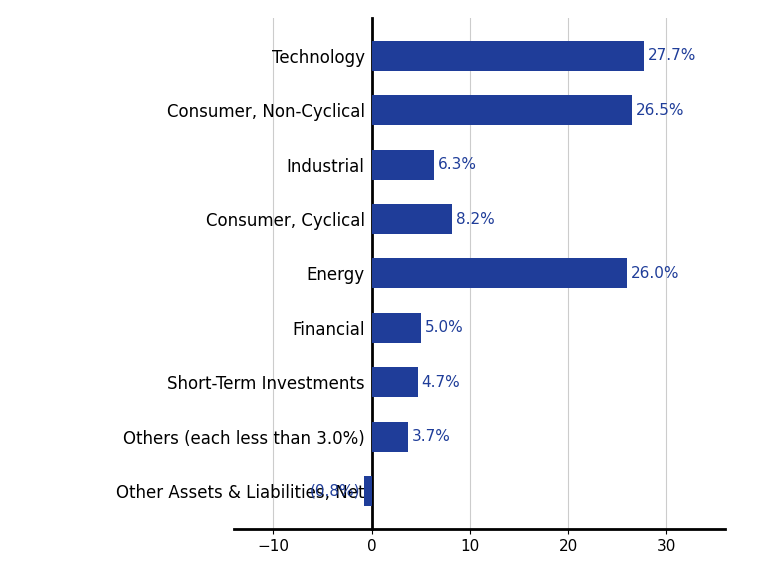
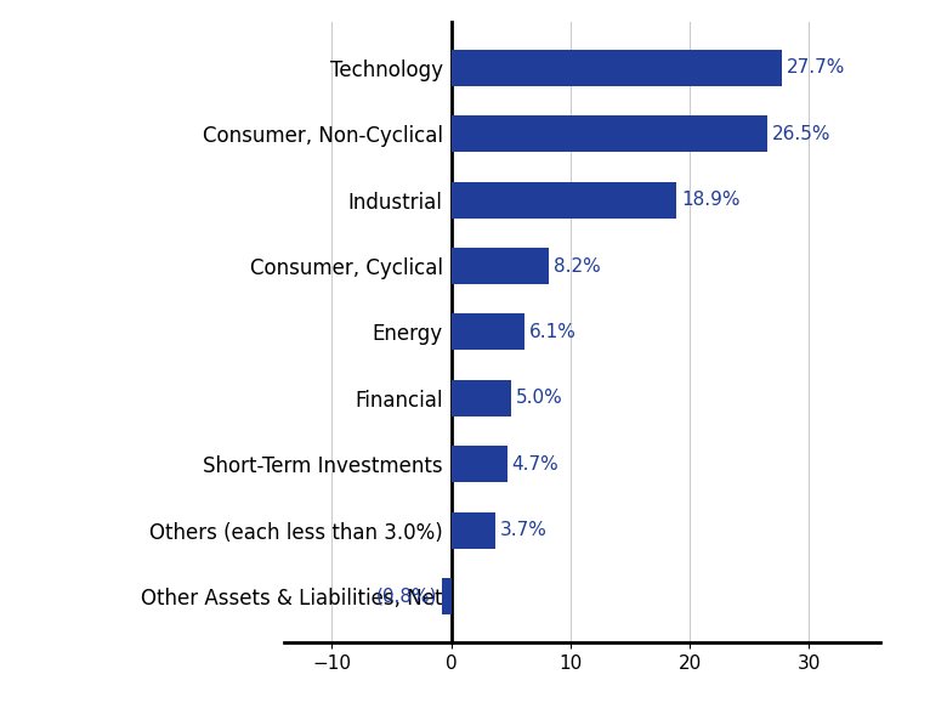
Industrial: 6.3% -> 18.9%
Energy: 26.0% -> 6.1%
